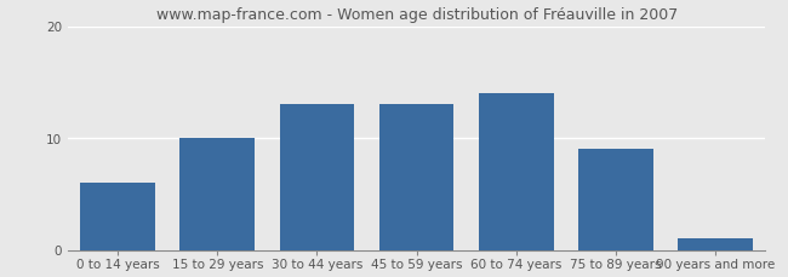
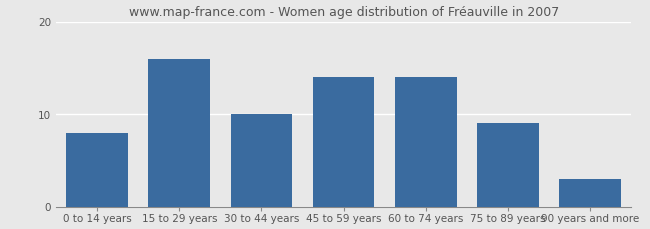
0 to 14 years: 6 -> 8
15 to 29 years: 10 -> 16
30 to 44 years: 13 -> 10
45 to 59 years: 13 -> 14
90 years and more: 1 -> 3
